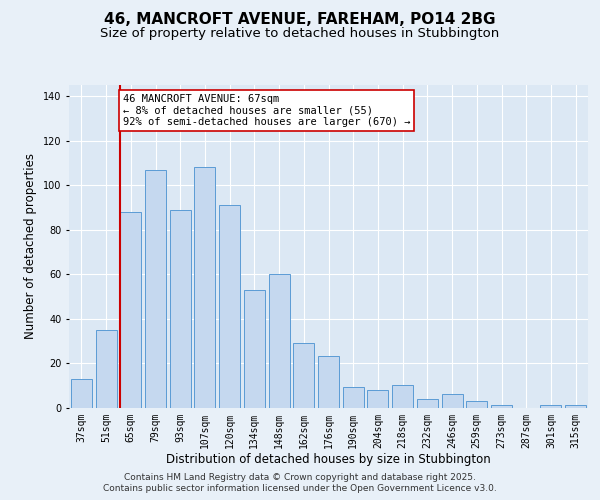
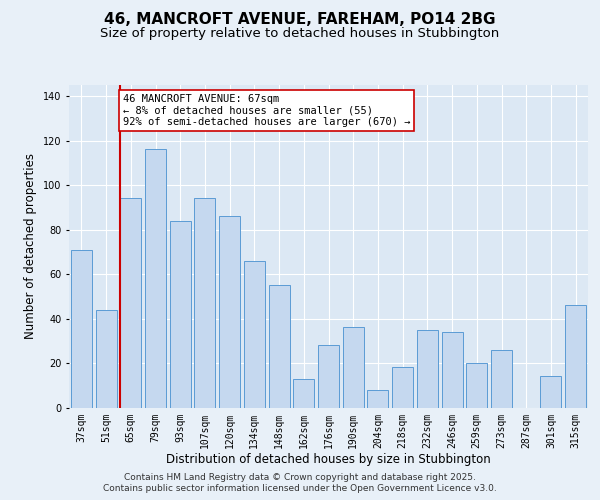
37sqm: 13 -> 71
51sqm: 35 -> 44
65sqm: 88 -> 94
79sqm: 107 -> 116
93sqm: 89 -> 84
107sqm: 108 -> 94
120sqm: 91 -> 86
134sqm: 53 -> 66
148sqm: 60 -> 55
162sqm: 29 -> 13
176sqm: 23 -> 28
190sqm: 9 -> 36
218sqm: 10 -> 18
232sqm: 4 -> 35
246sqm: 6 -> 34
259sqm: 3 -> 20
273sqm: 1 -> 26
301sqm: 1 -> 14
315sqm: 1 -> 46
